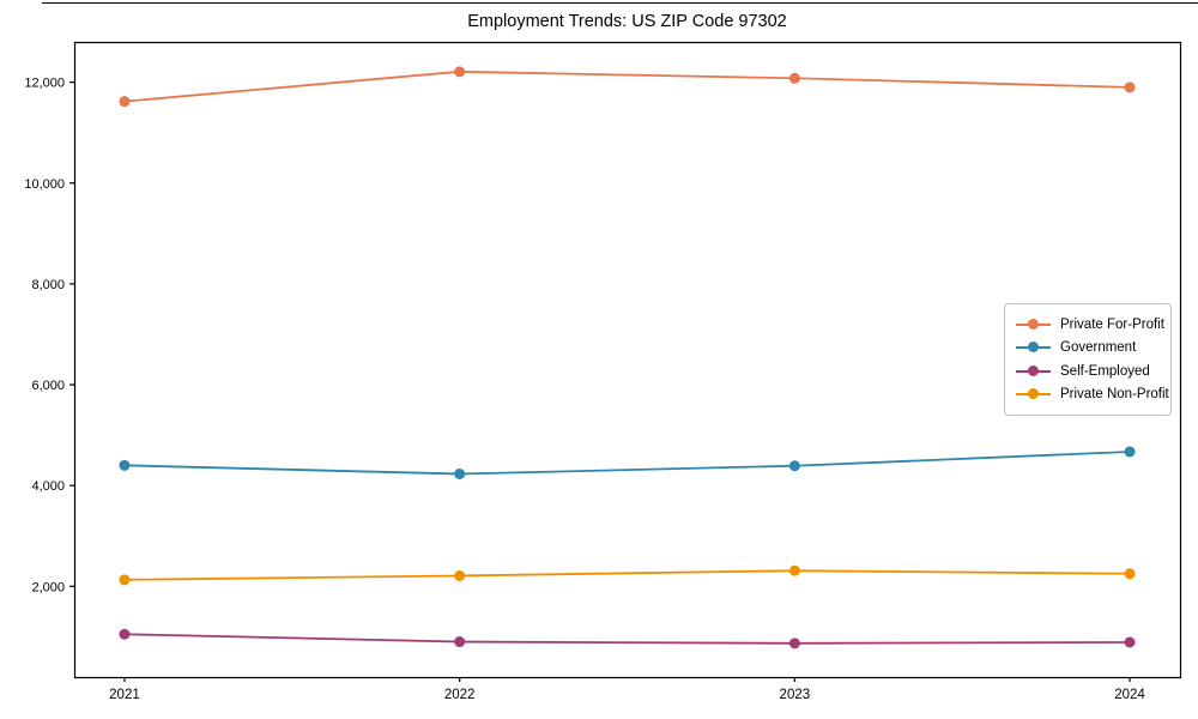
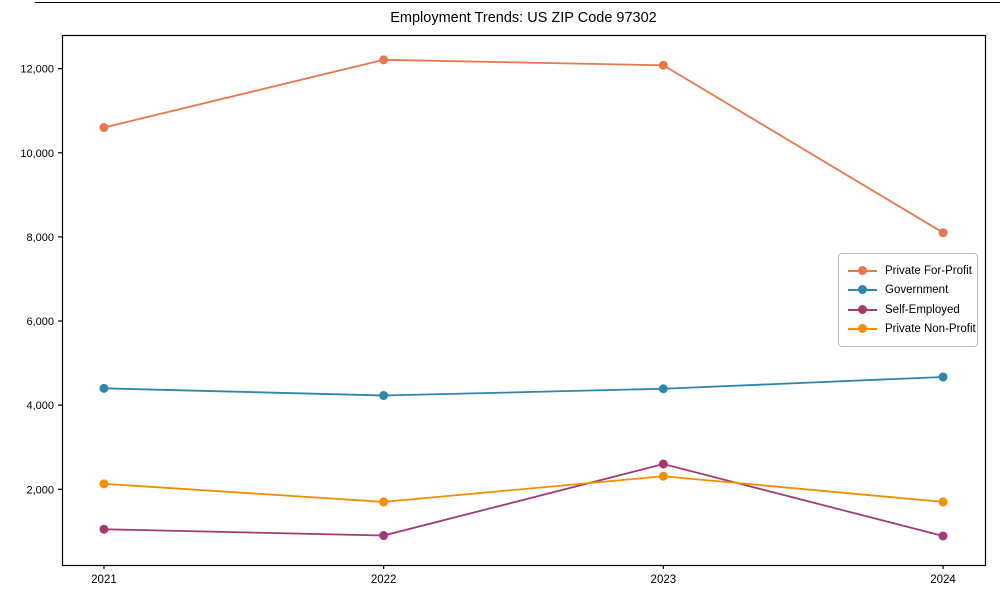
Private For-Profit/2021: 11600 -> 10600
Private Non-Profit/2022: 2200 -> 1700
Self-Employed/2023: 900 -> 2600
Private For-Profit/2024: 11900 -> 8100
Private Non-Profit/2024: 2200 -> 1700
